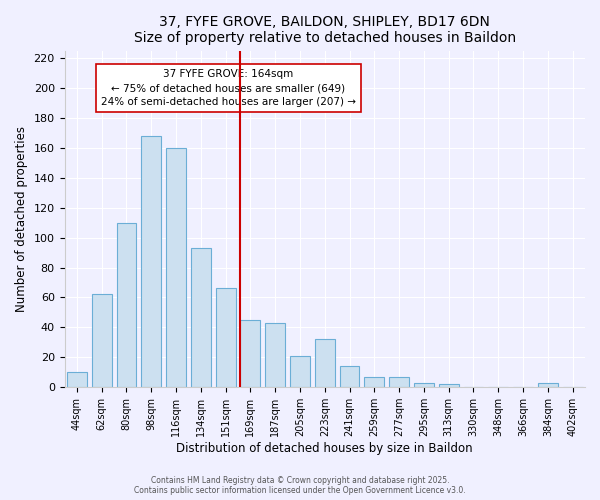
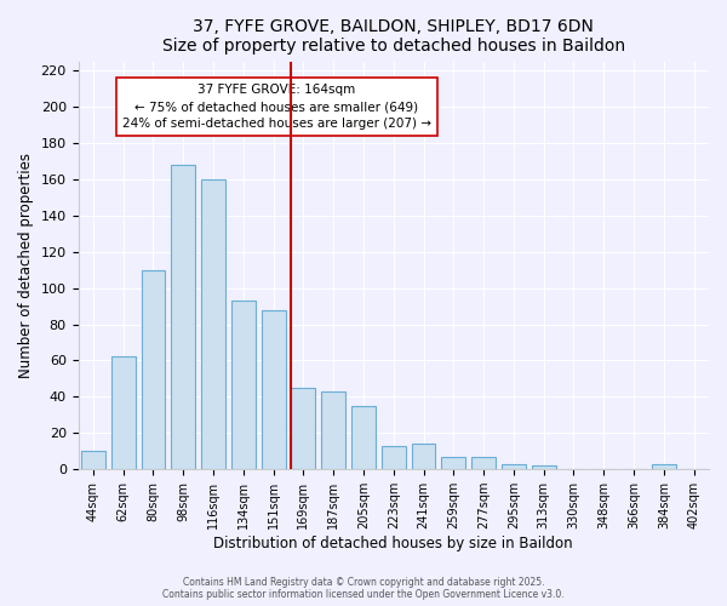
151sqm: 66 -> 88
205sqm: 21 -> 35
223sqm: 32 -> 13
